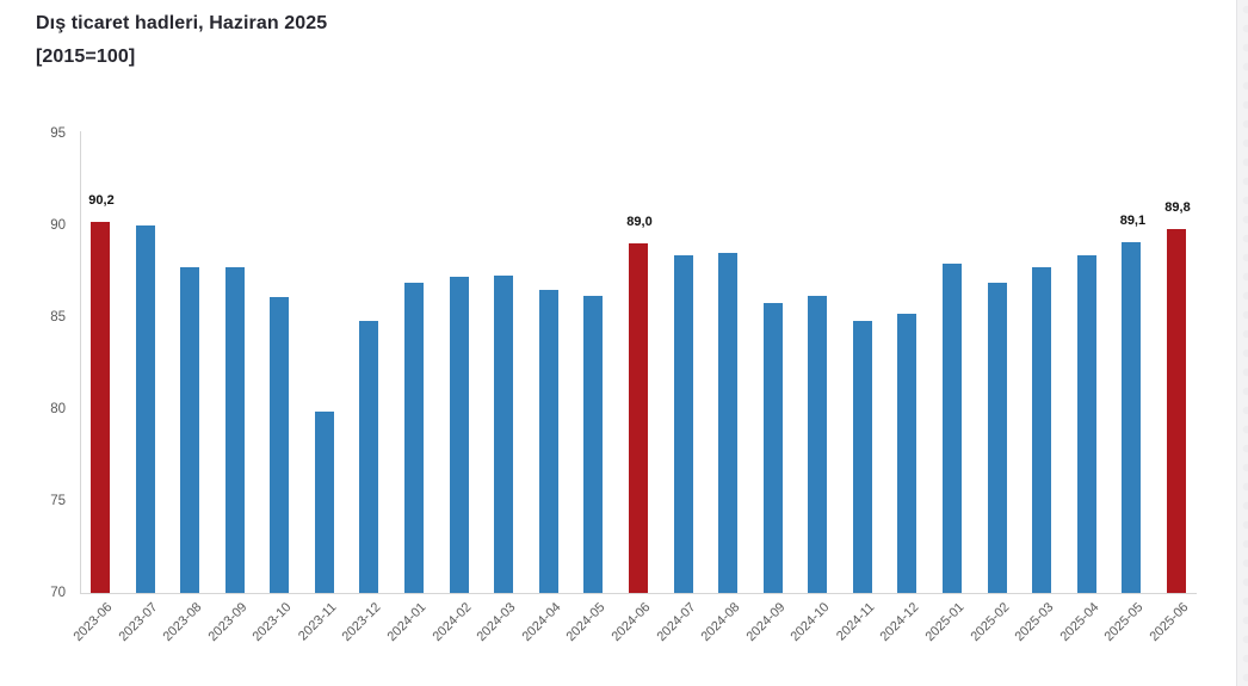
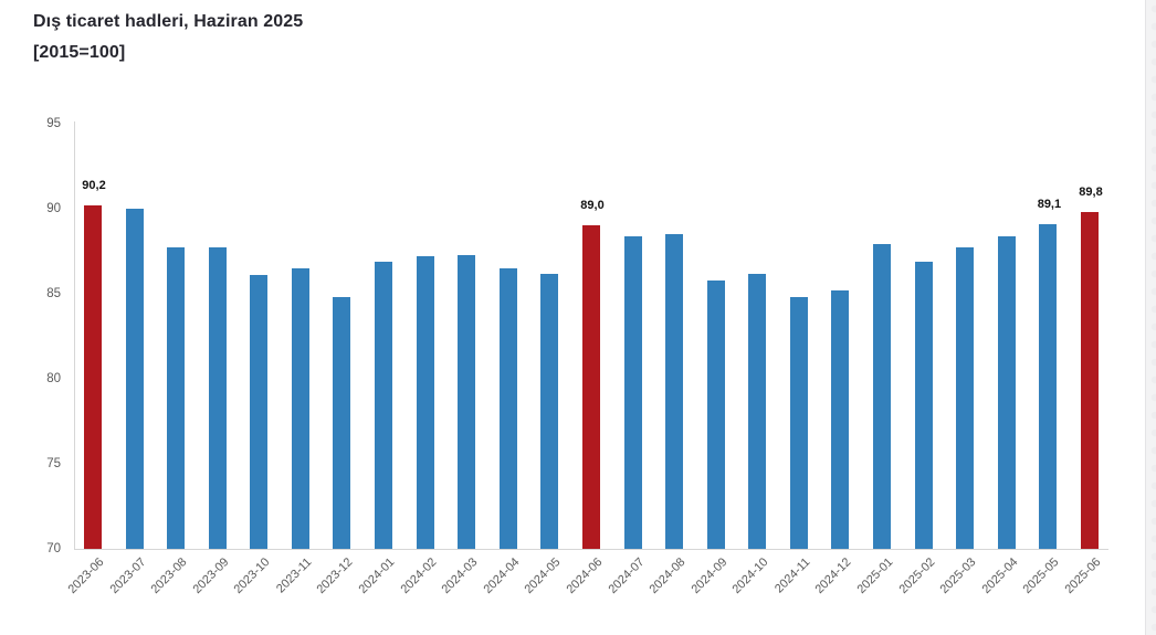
2023-11: 79.9 -> 86.5
